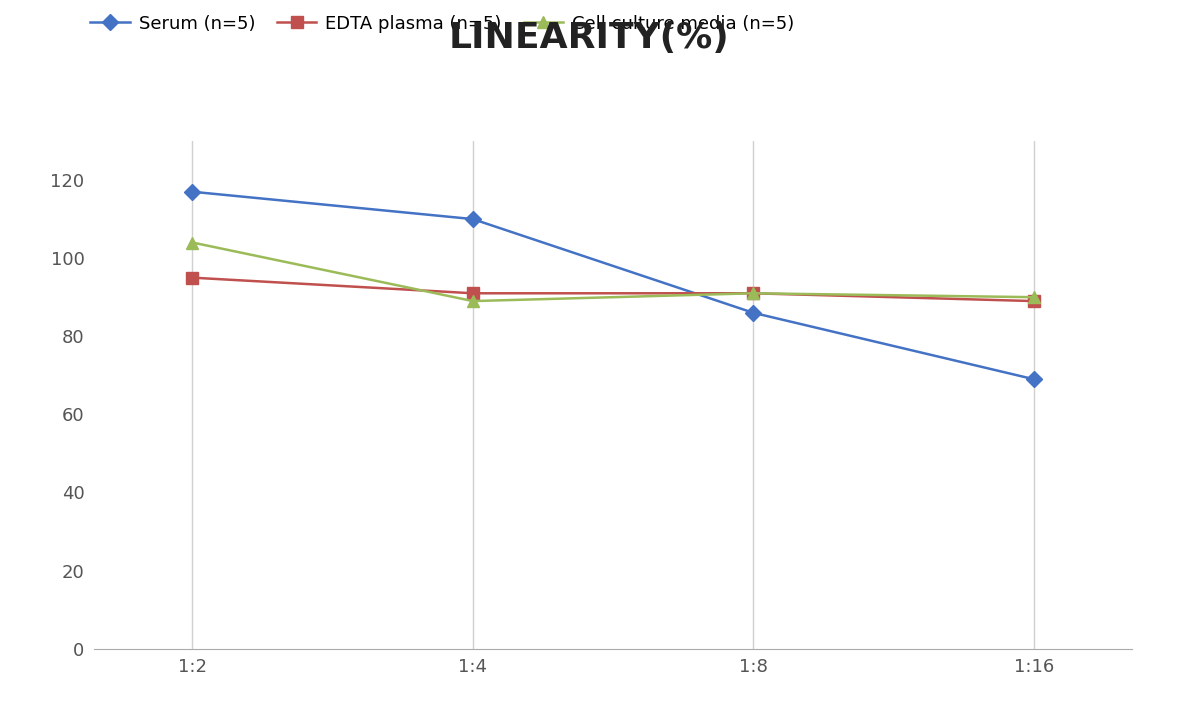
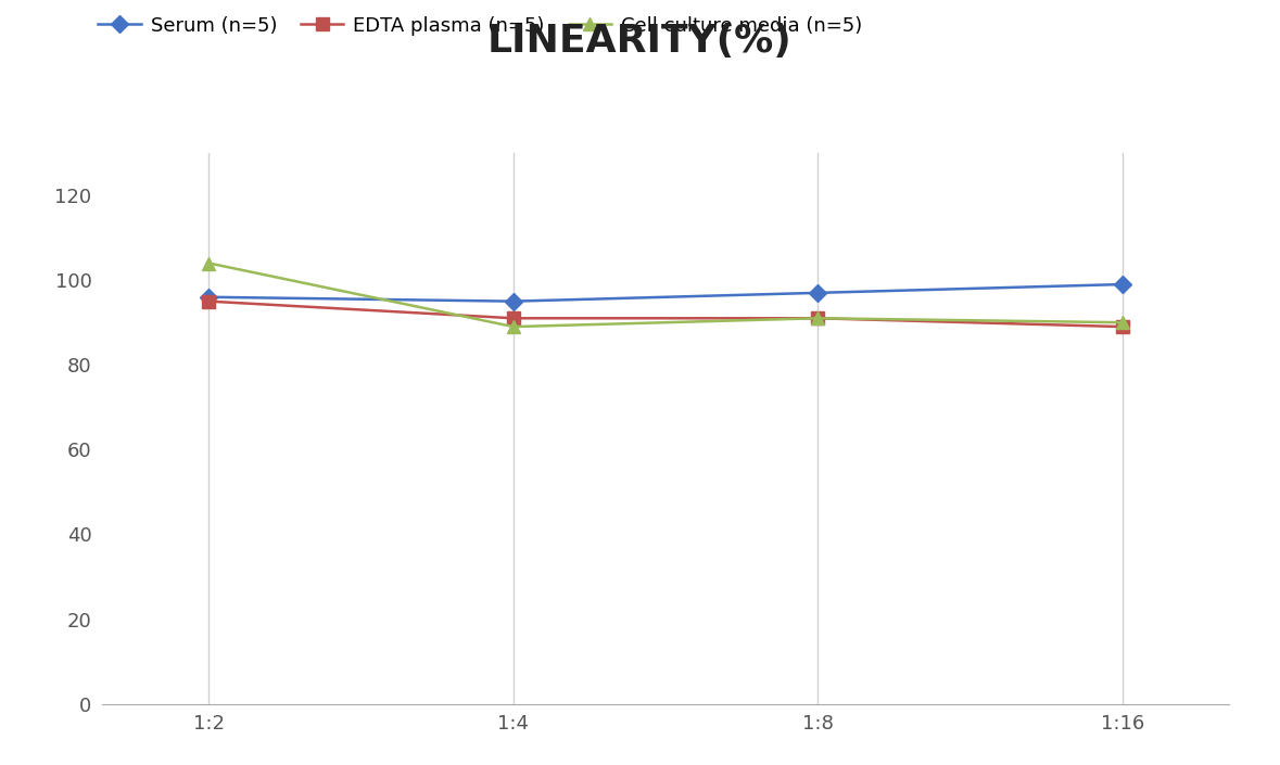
Serum (n=5)/1:2: 117 -> 96
Serum (n=5)/1:4: 110 -> 95
Serum (n=5)/1:8: 86 -> 97
Serum (n=5)/1:16: 69 -> 99
